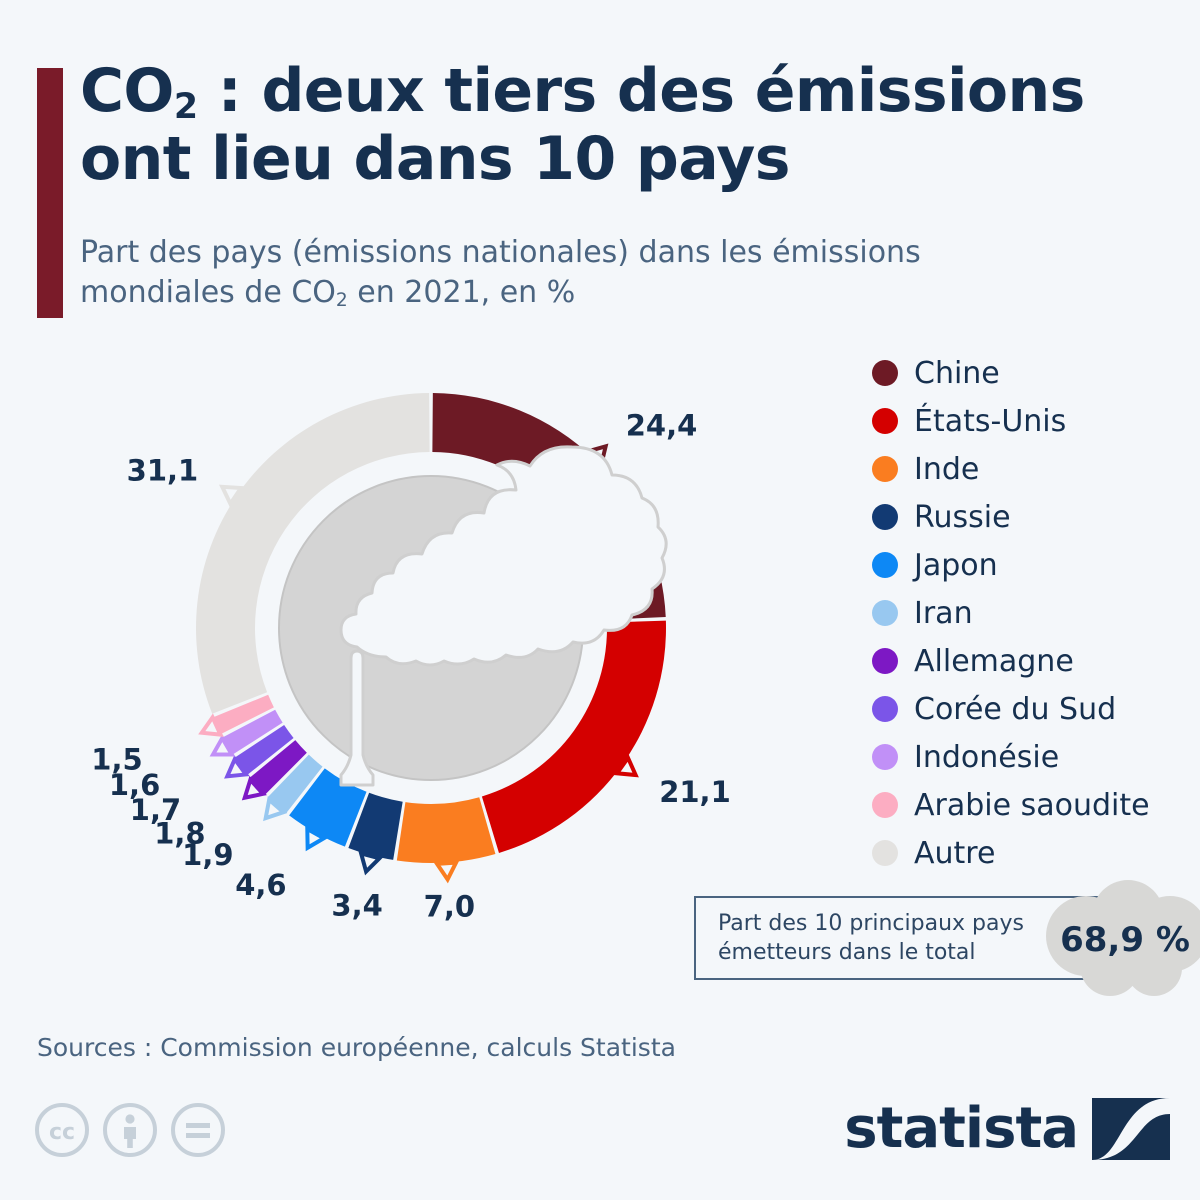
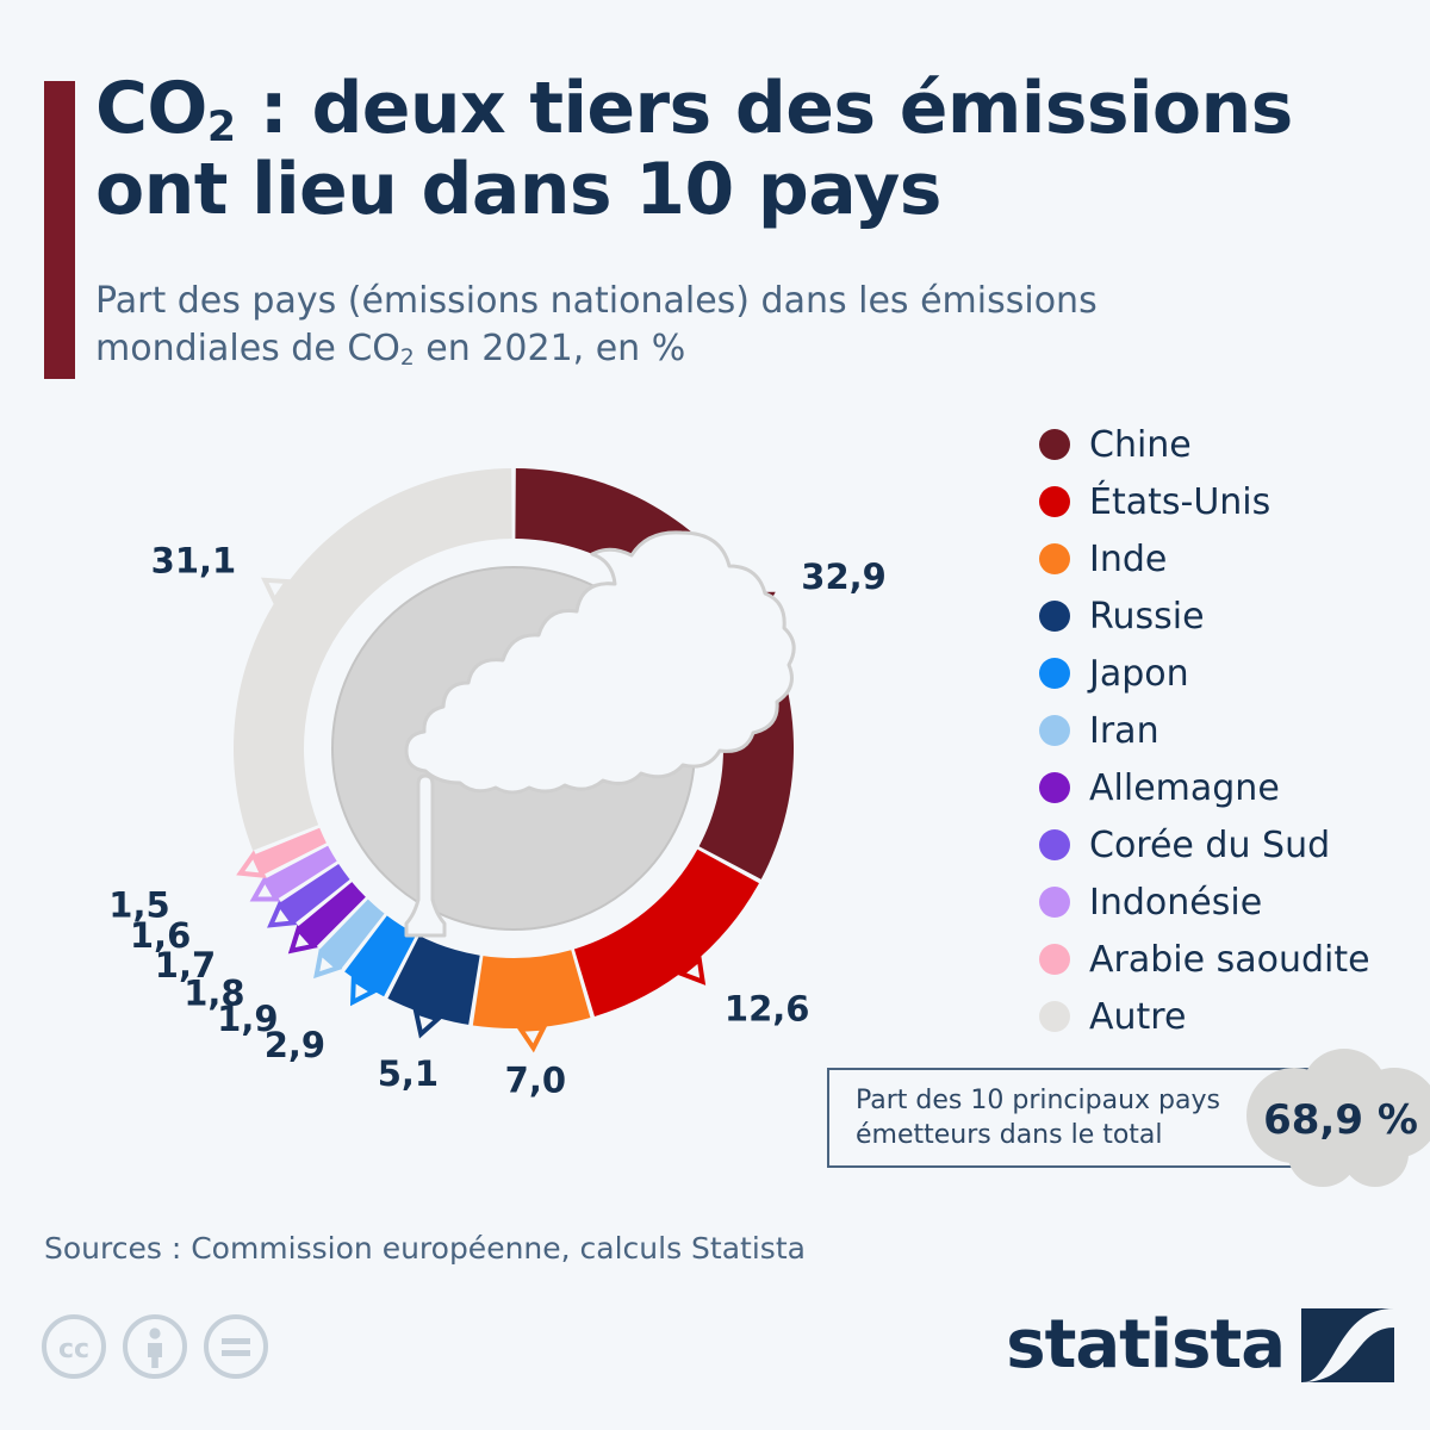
Chine: 24,4 -> 32,9
États-Unis: 21,1 -> 12,6
Russie: 3,4 -> 5,1
Japon: 4,6 -> 2,9
